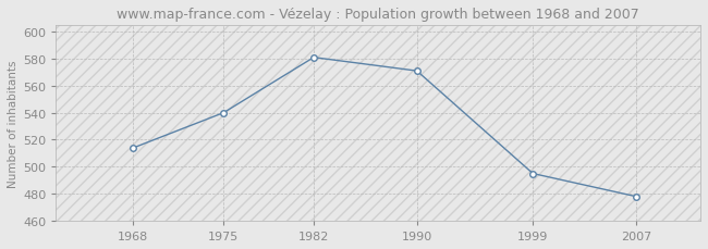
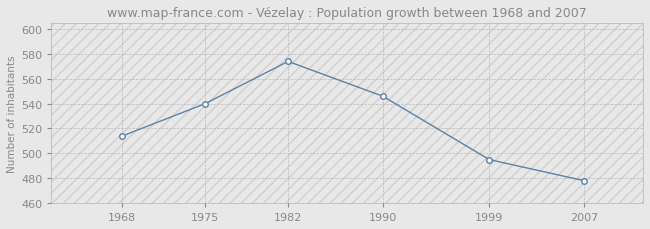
1982: 581 -> 574
1990: 571 -> 546
